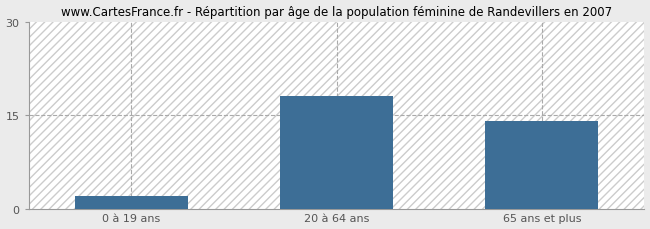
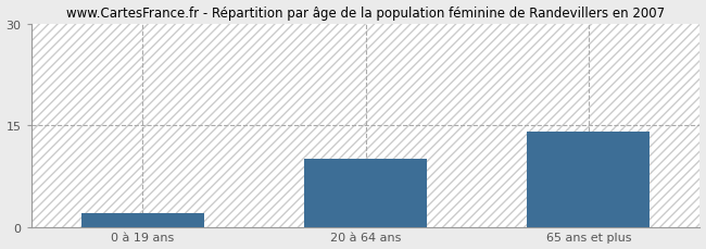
20 à 64 ans: 18 -> 10
